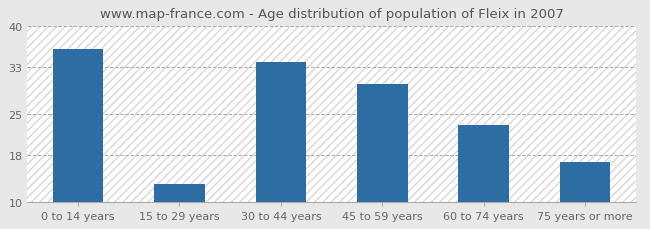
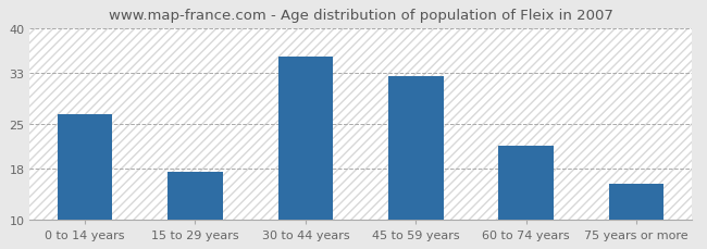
0 to 14 years: 36.0 -> 26.5
15 to 29 years: 13.0 -> 17.5
30 to 44 years: 33.8 -> 35.5
45 to 59 years: 30.0 -> 32.5
60 to 74 years: 23.0 -> 21.5
75 years or more: 16.8 -> 15.5
